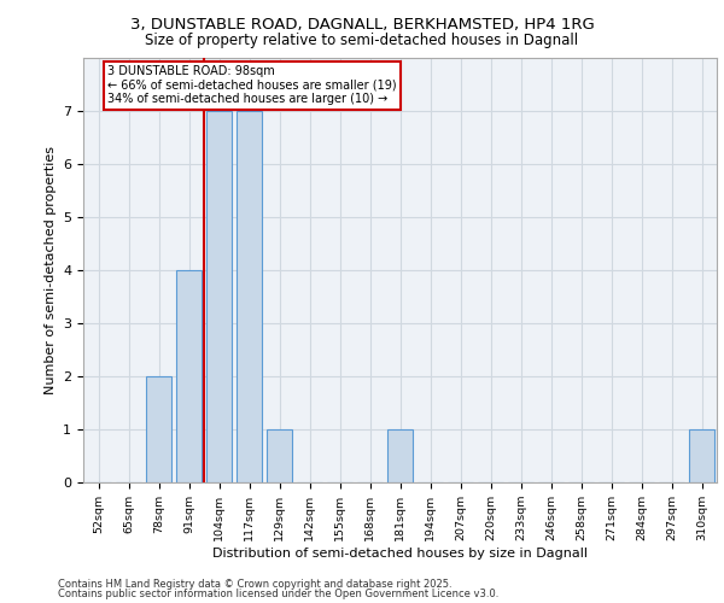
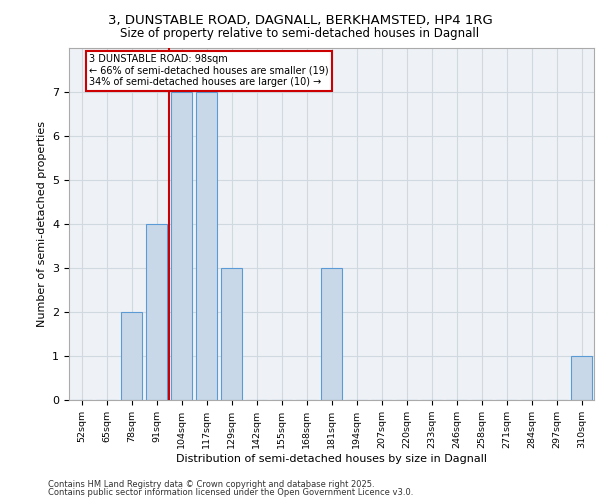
129sqm: 1 -> 3
181sqm: 1 -> 3
